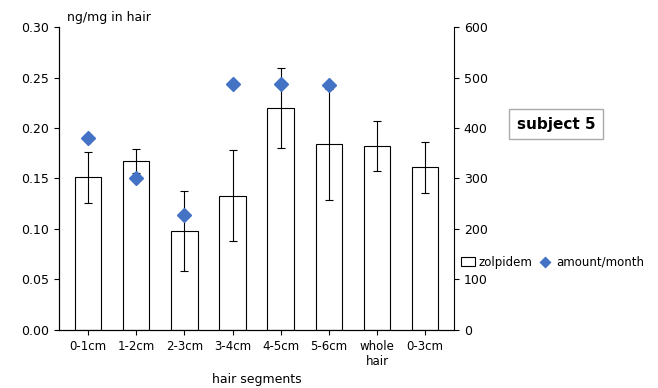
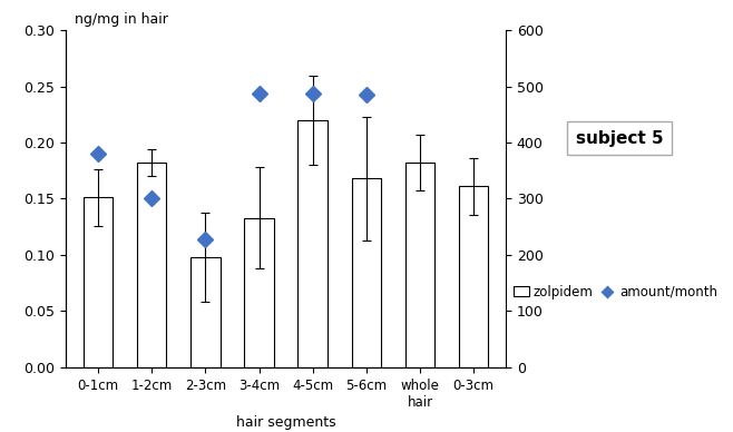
1-2cm: 0.167 -> 0.182
5-6cm: 0.184 -> 0.168
